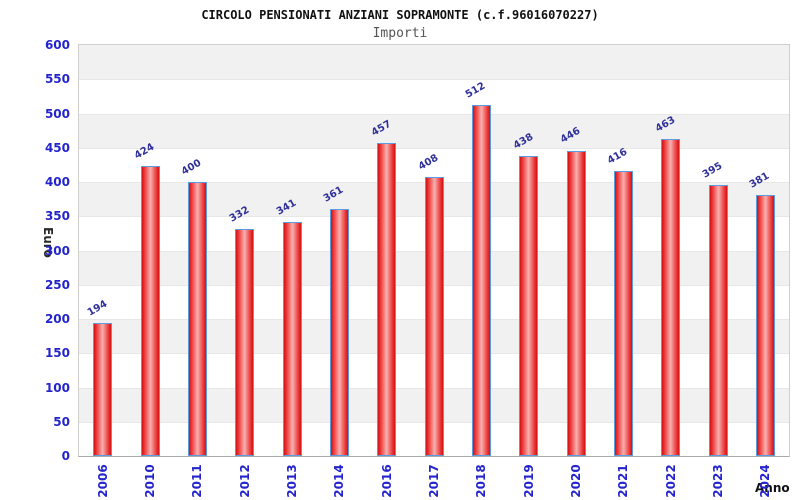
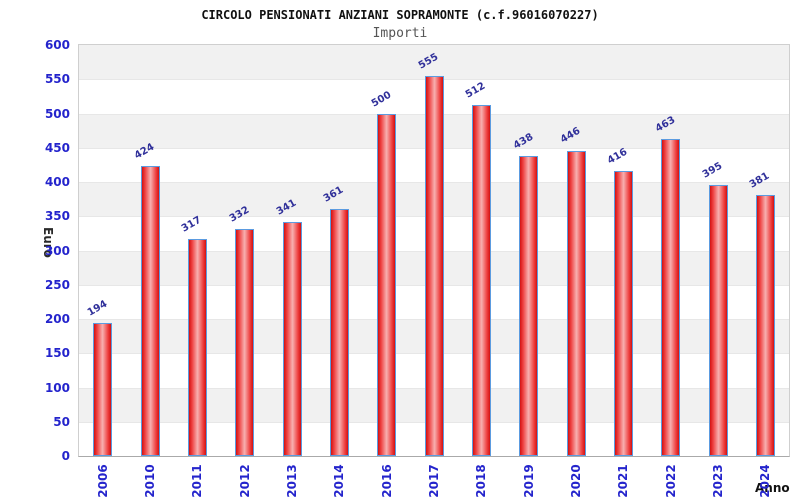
2011: 400 -> 317
2016: 457 -> 500
2017: 408 -> 555
